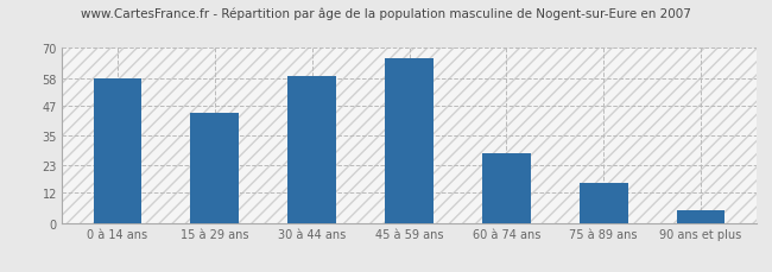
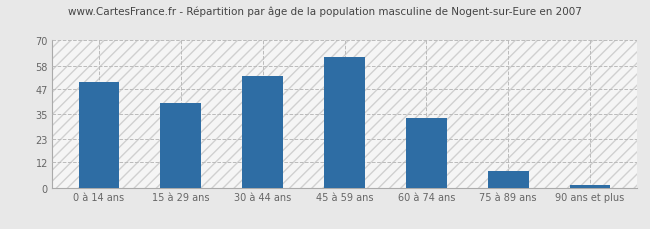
0 à 14 ans: 58 -> 50
15 à 29 ans: 44 -> 40
30 à 44 ans: 59 -> 53
45 à 59 ans: 66 -> 62
60 à 74 ans: 28 -> 33
75 à 89 ans: 16 -> 8
90 ans et plus: 5 -> 1
